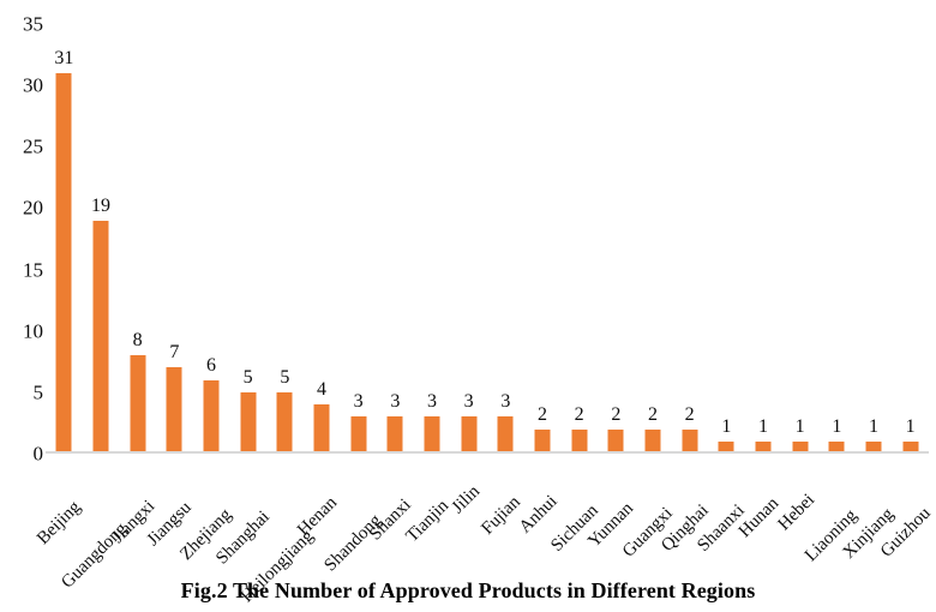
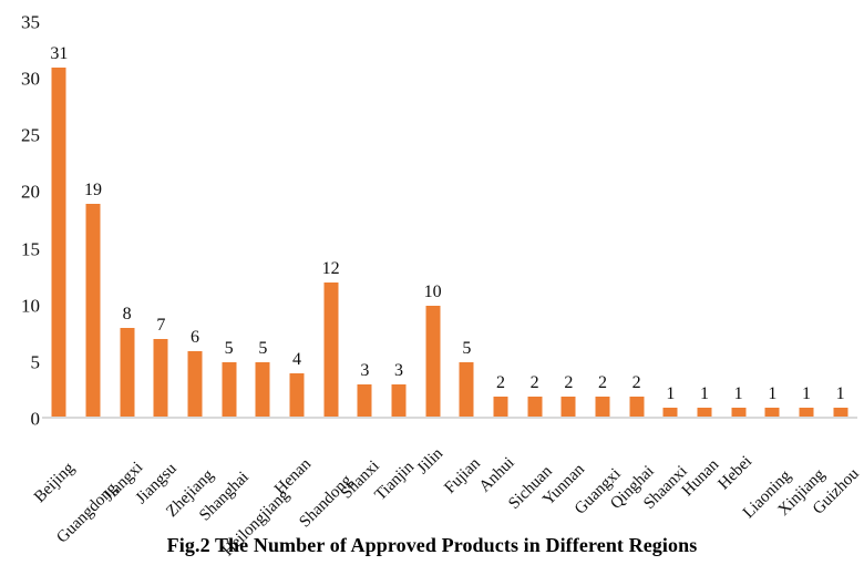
Shandong: 3 -> 12
Jilin: 3 -> 10
Fujian: 3 -> 5
